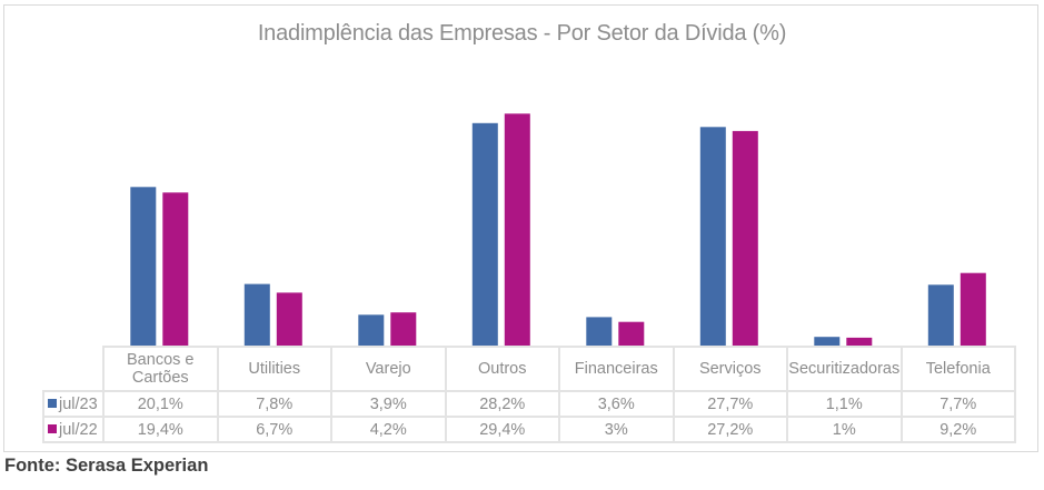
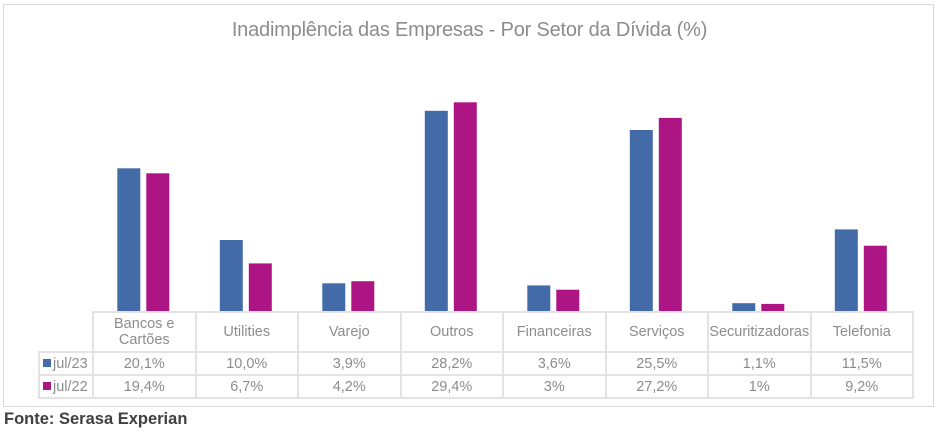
jul/23/Utilities: 7,8% -> 10,0%
jul/23/Serviços: 27,7% -> 25,5%
jul/23/Telefonia: 7,7% -> 11,5%
